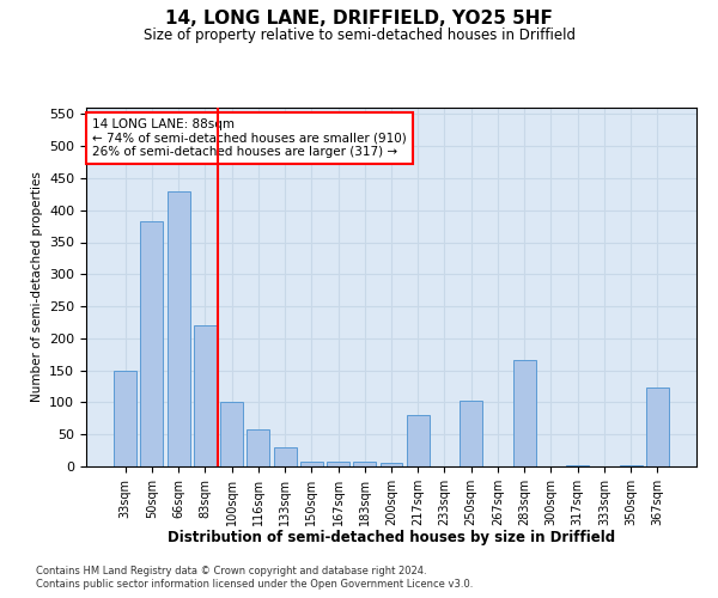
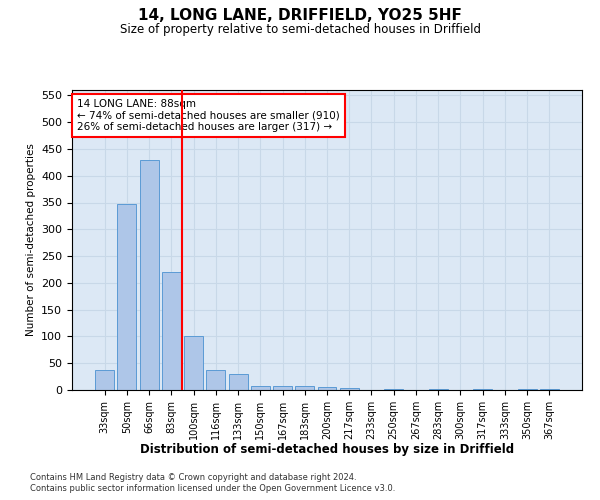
33sqm: 150 -> 37
50sqm: 382 -> 348
116sqm: 58 -> 37
217sqm: 80 -> 3
250sqm: 102 -> 2
283sqm: 166 -> 2
367sqm: 124 -> 2
